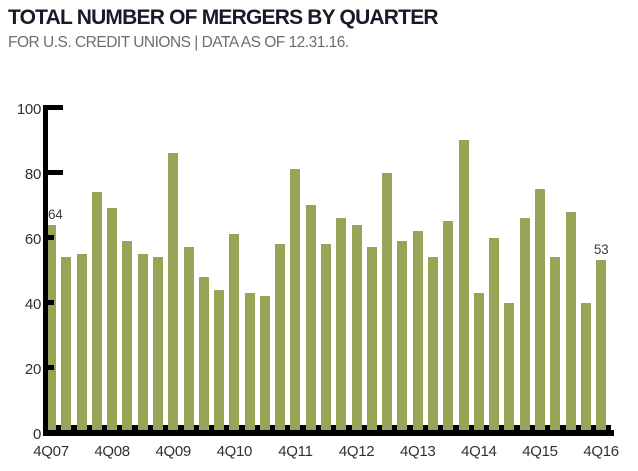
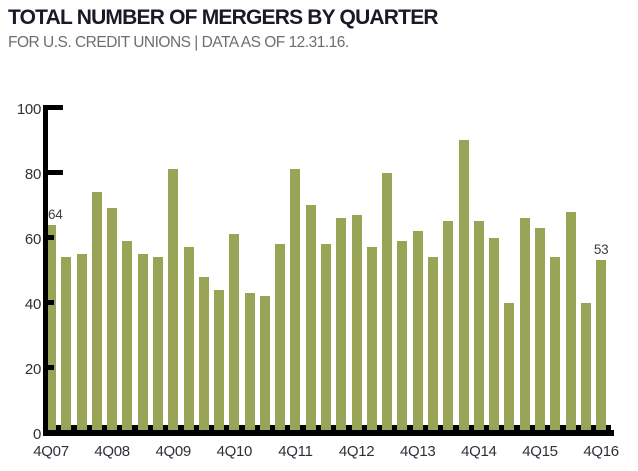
4Q09: 86 -> 81
4Q12: 64 -> 67
4Q14: 43 -> 65
4Q15: 75 -> 63
